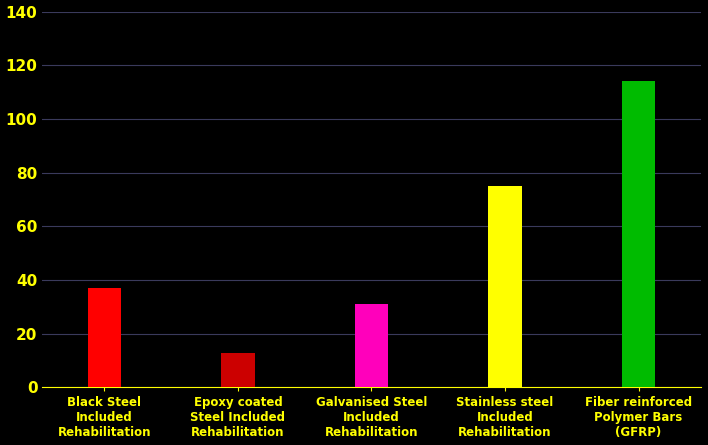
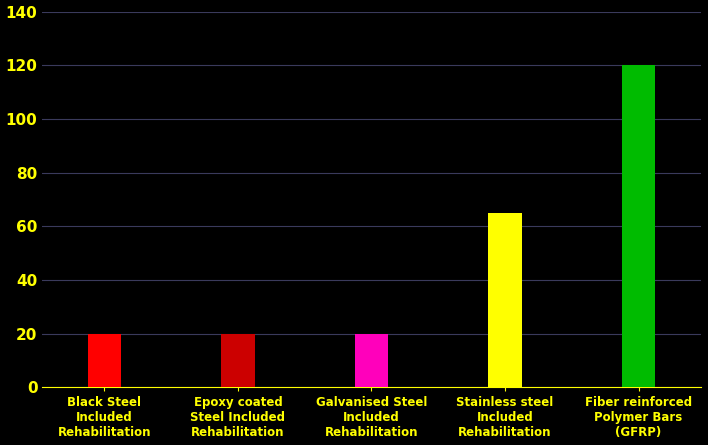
Black Steel Included Rehabilitation: 37 -> 20
Epoxy coated Steel Included Rehabilitation: 13 -> 20
Galvanised Steel Included Rehabilitation: 31 -> 20
Stainless steel Included Rehabilitation: 75 -> 65
Fiber reinforced Polymer Bars (GFRP): 114 -> 120
